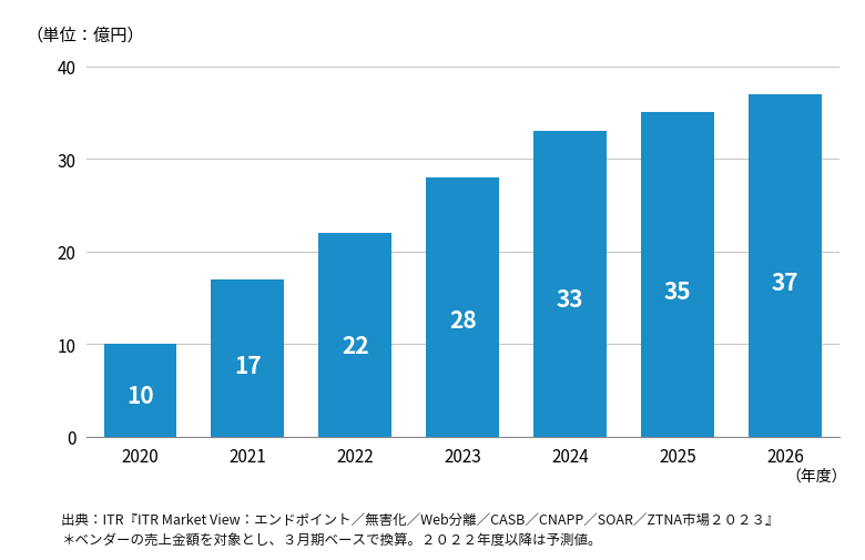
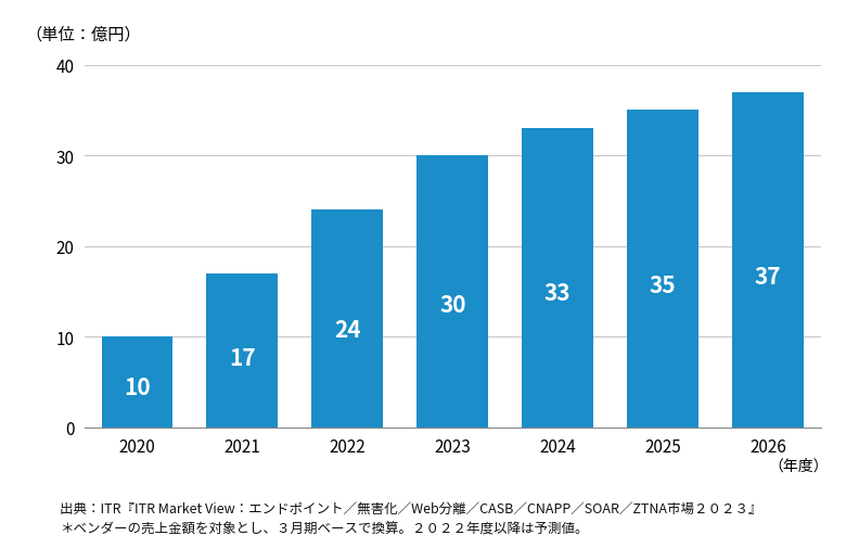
2022: 22 -> 24
2023: 28 -> 30
